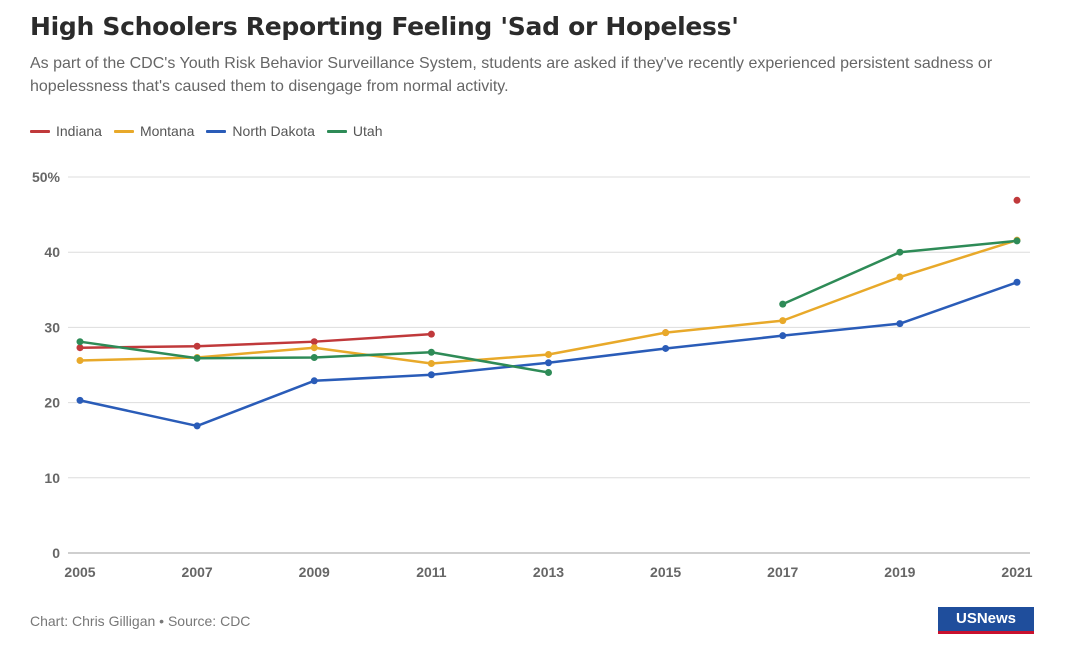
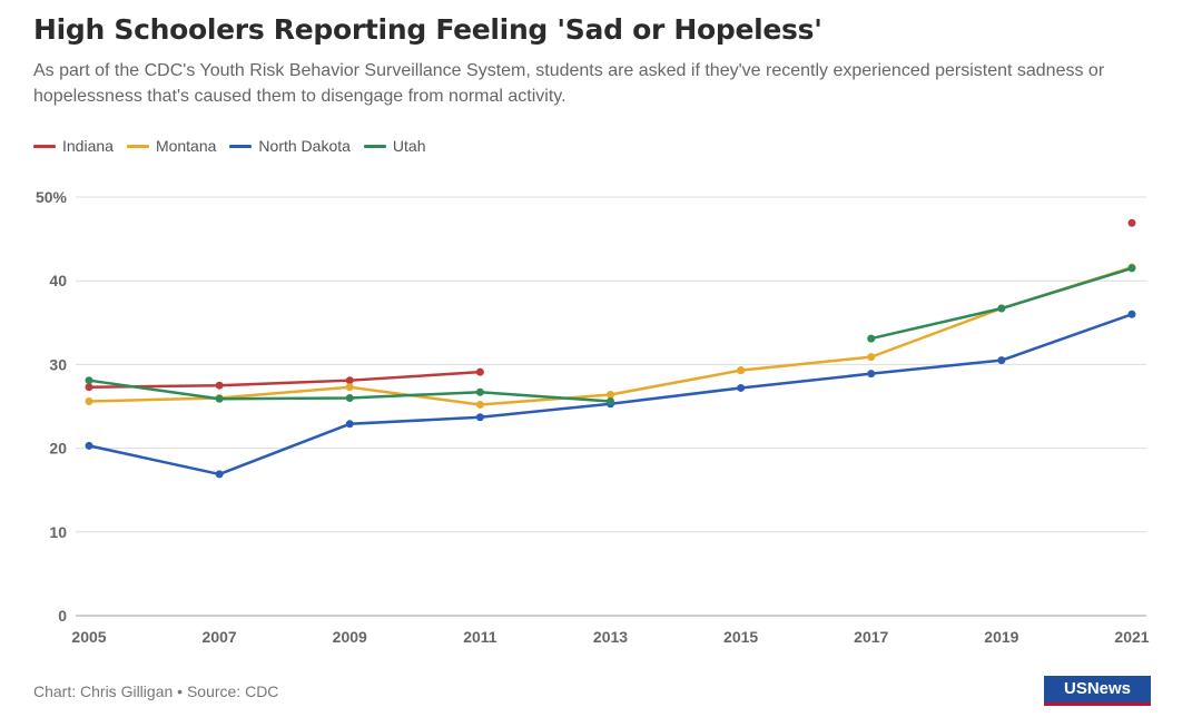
Utah/2013: 24% -> 26%
Utah/2019: 40% -> 37%
